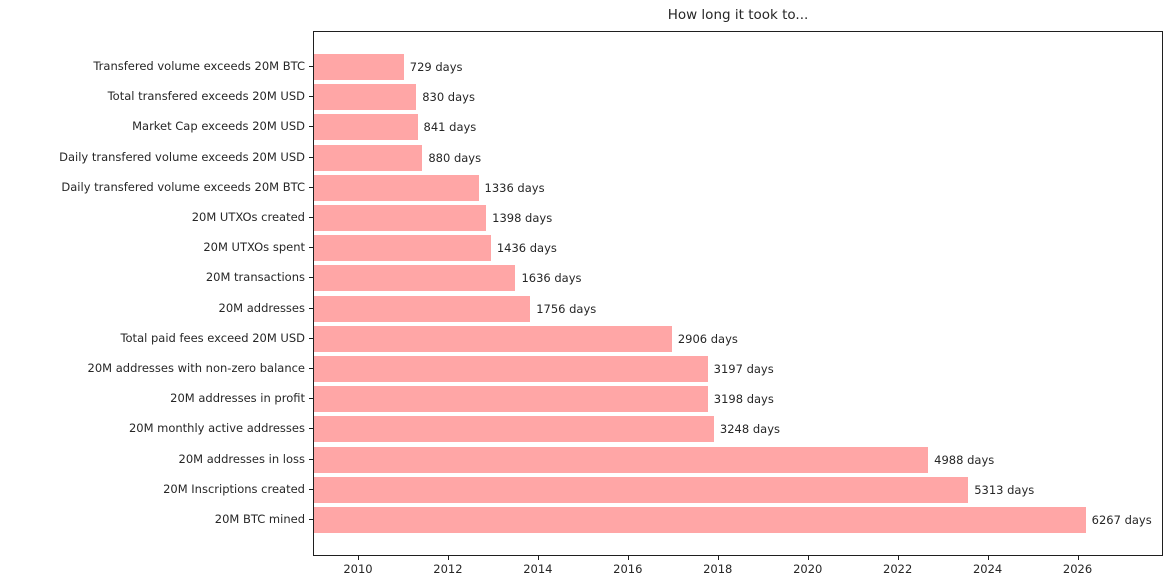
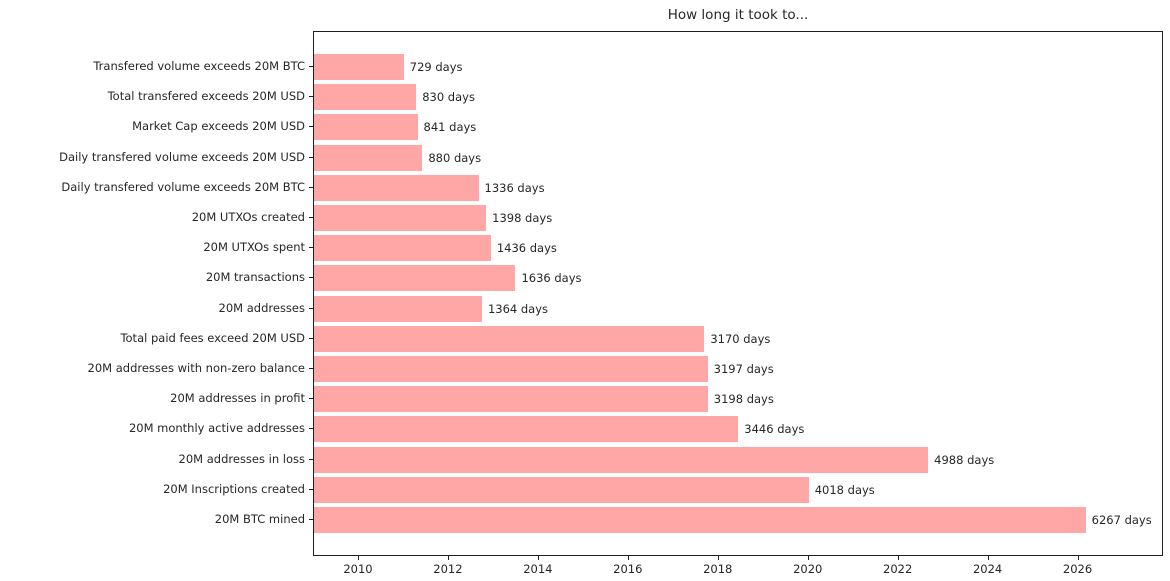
20M addresses: 1756 -> 1364
Total paid fees exceed 20M USD: 2906 -> 3170
20M monthly active addresses: 3248 -> 3446
20M Inscriptions created: 5313 -> 4018
